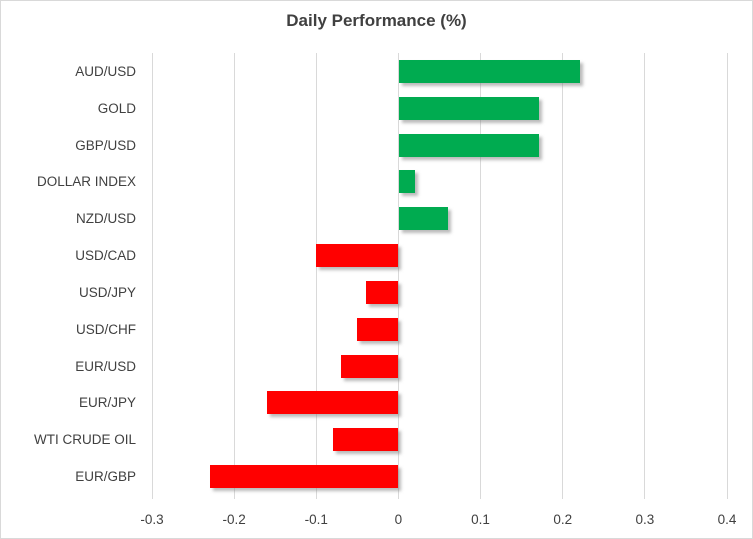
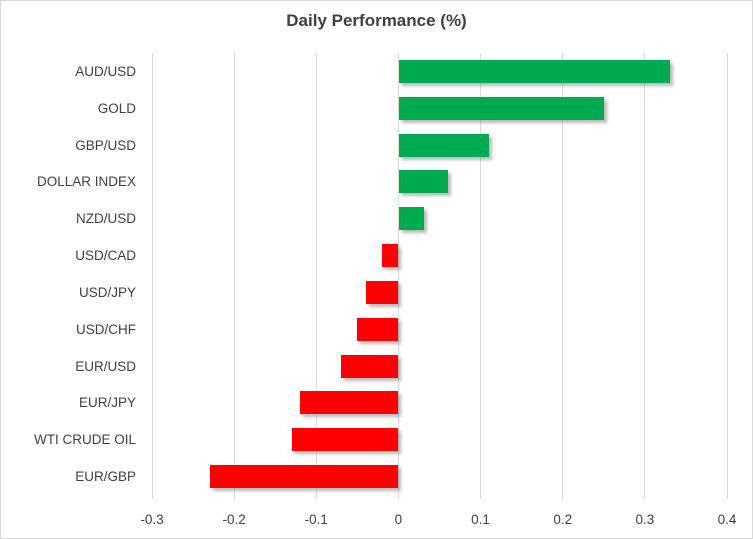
AUD/USD: 0.22 -> 0.33
GOLD: 0.17 -> 0.25
GBP/USD: 0.17 -> 0.11
DOLLAR INDEX: 0.02 -> 0.06
NZD/USD: 0.06 -> 0.03
USD/CAD: -0.10 -> -0.02
EUR/JPY: -0.16 -> -0.12
WTI CRUDE OIL: -0.08 -> -0.13
